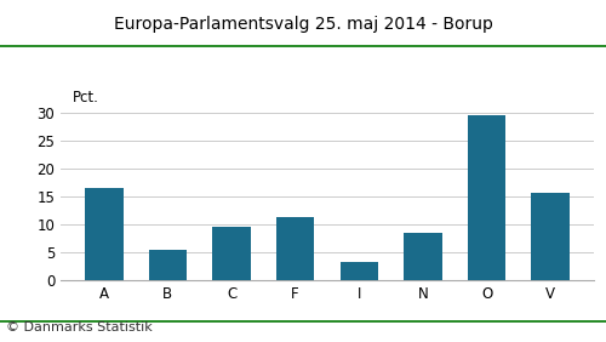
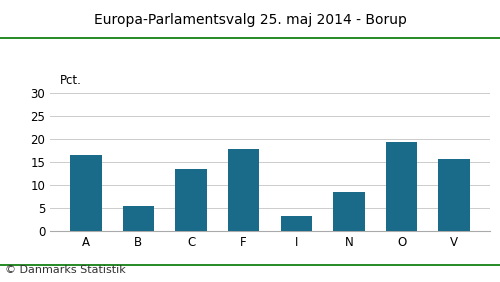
C: 9.6 -> 13.5
F: 11.3 -> 18.0
O: 29.7 -> 19.5
